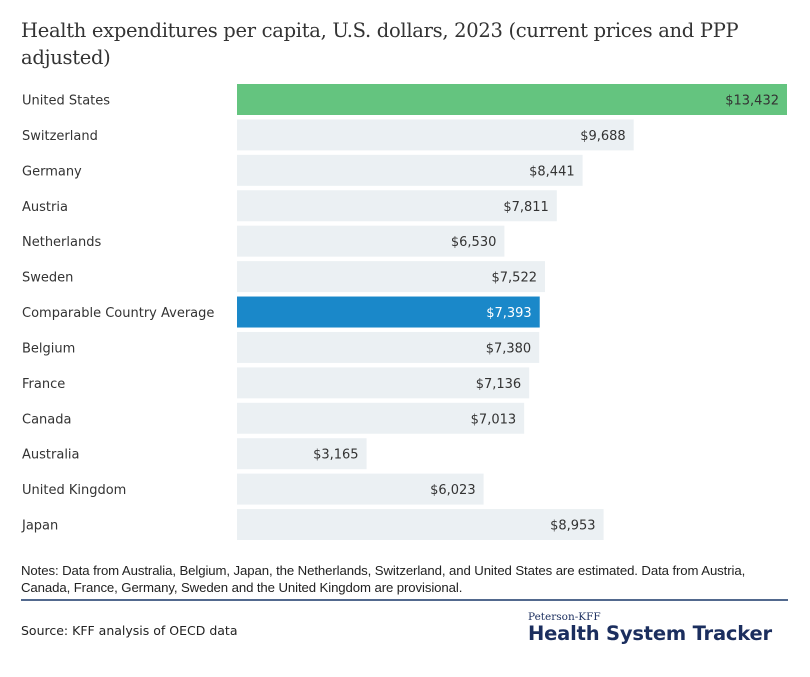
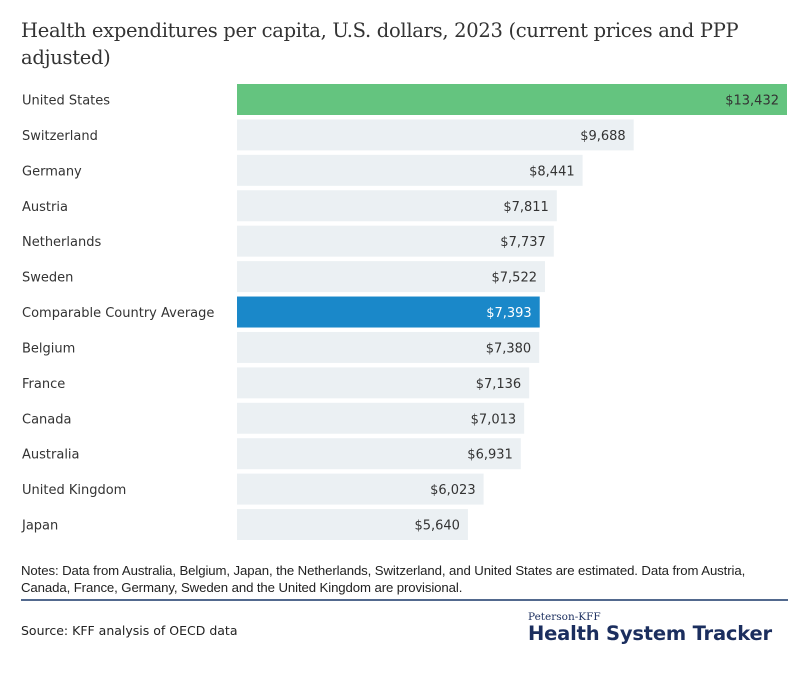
Netherlands: $6,530 -> $7,737
Australia: $3,165 -> $6,931
Japan: $8,953 -> $5,640
